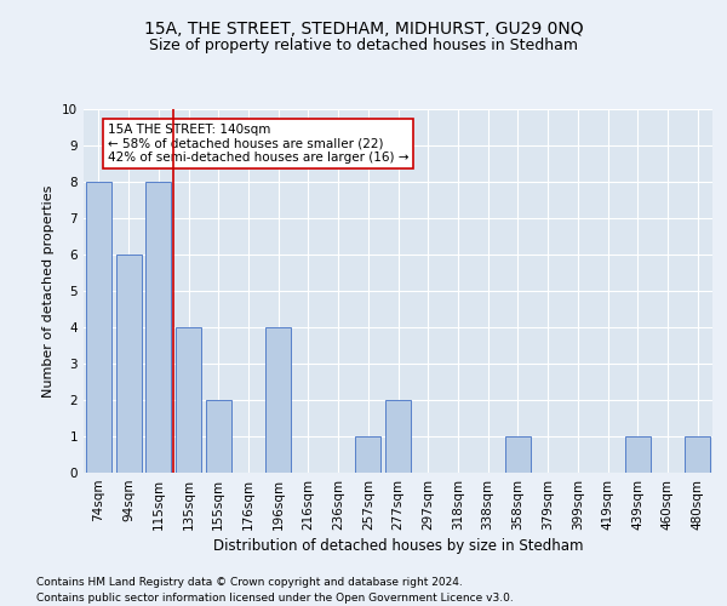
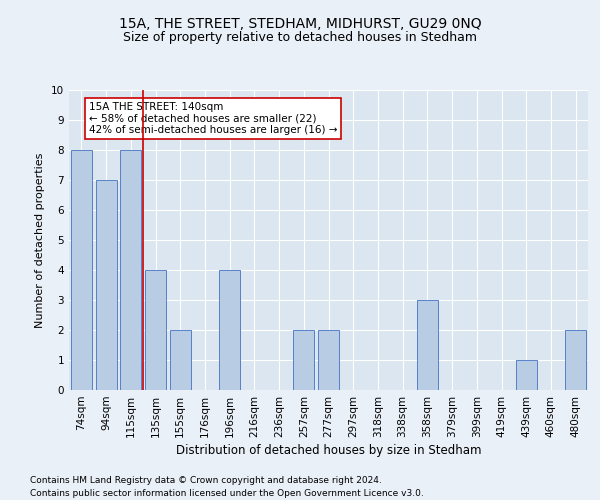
94sqm: 6 -> 7
257sqm: 1 -> 2
358sqm: 1 -> 3
480sqm: 1 -> 2
